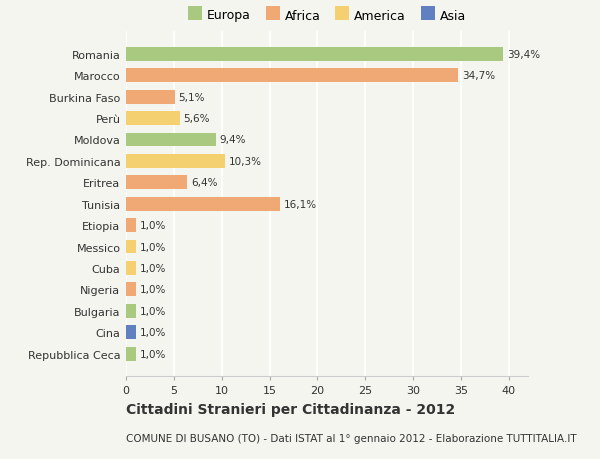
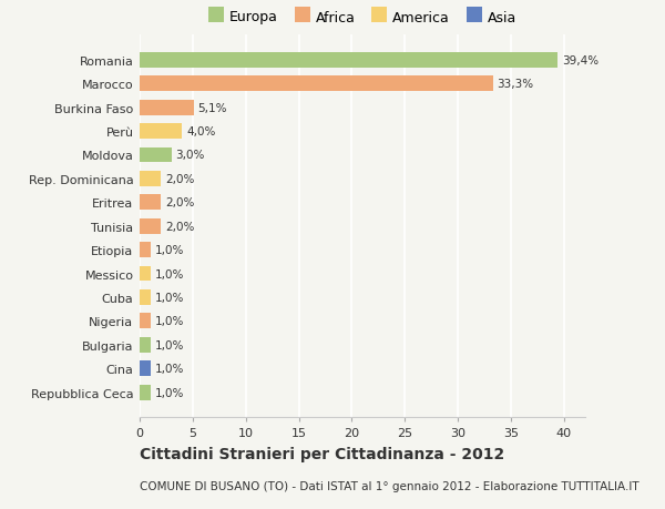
Marocco: 34,7% -> 33,3%
Perù: 5,6% -> 4,0%
Moldova: 9,4% -> 3,0%
Rep. Dominicana: 10,3% -> 2,0%
Eritrea: 6,4% -> 2,0%
Tunisia: 16,1% -> 2,0%
